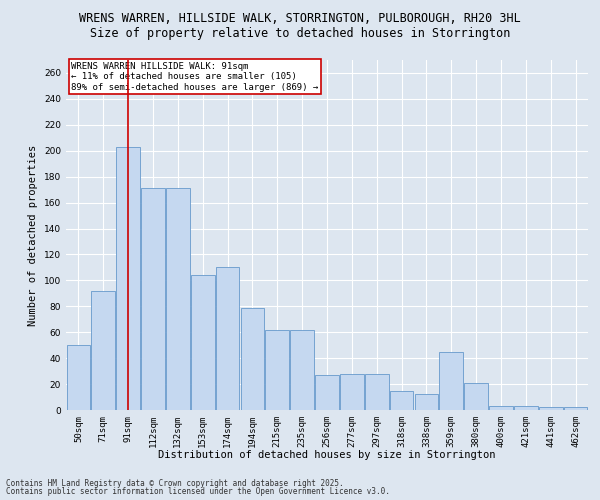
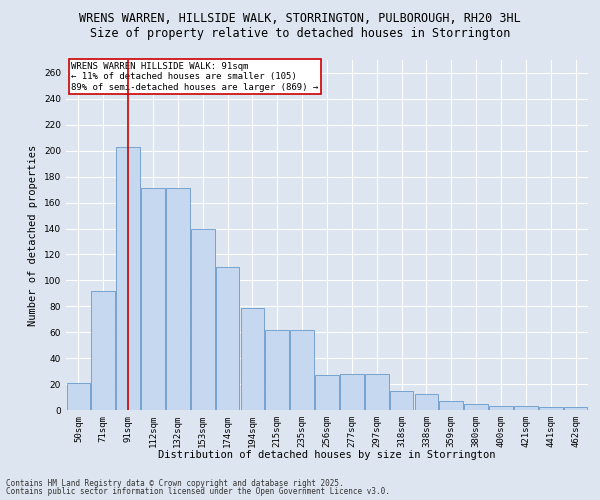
50sqm: 50 -> 21
153sqm: 104 -> 140
359sqm: 45 -> 7
380sqm: 21 -> 5
